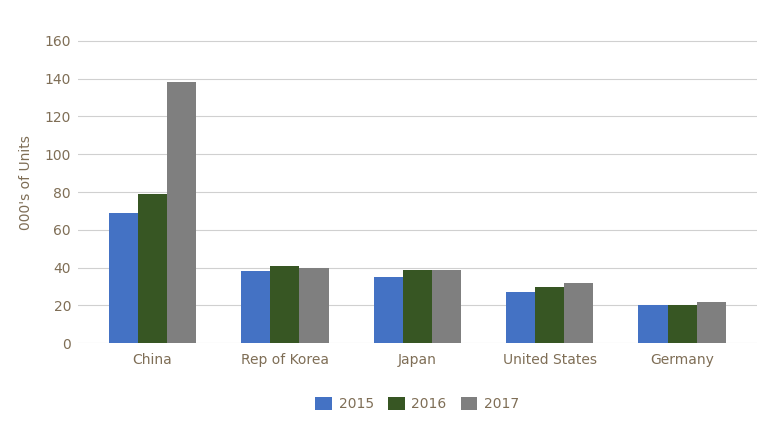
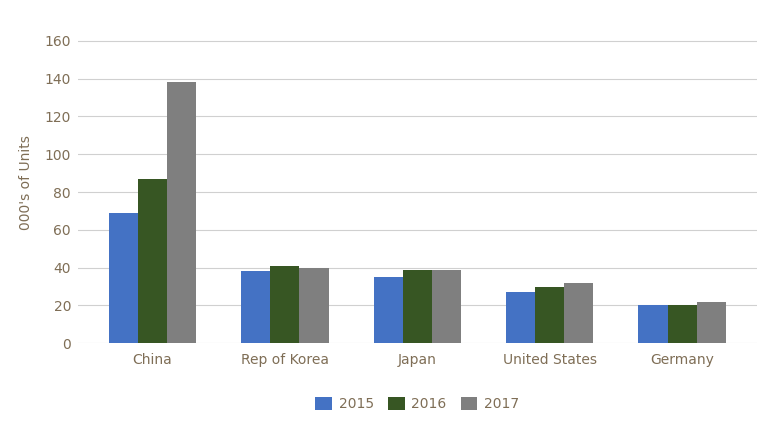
2016/China: 79 -> 87
